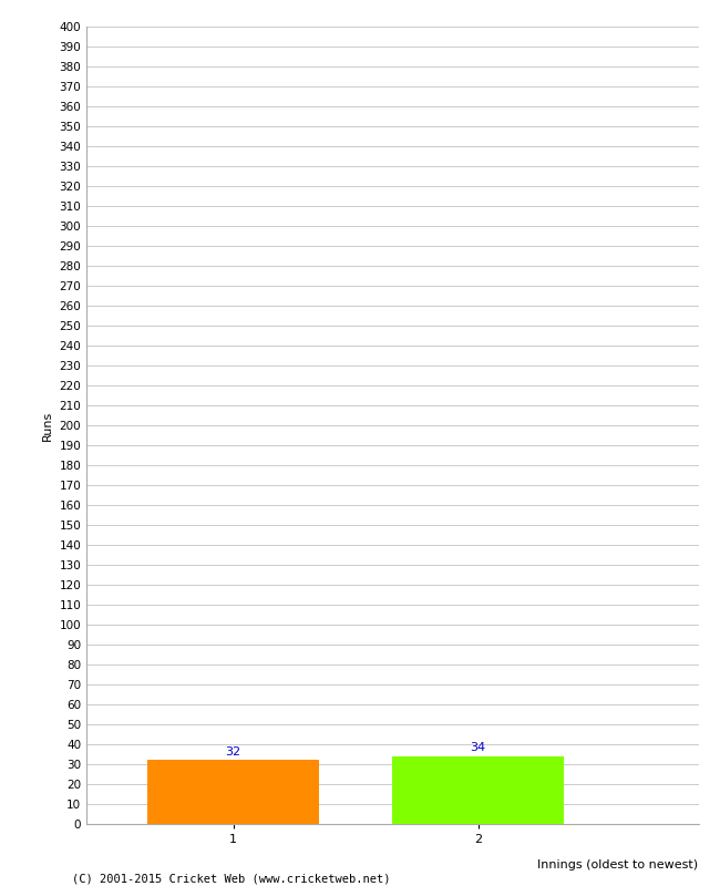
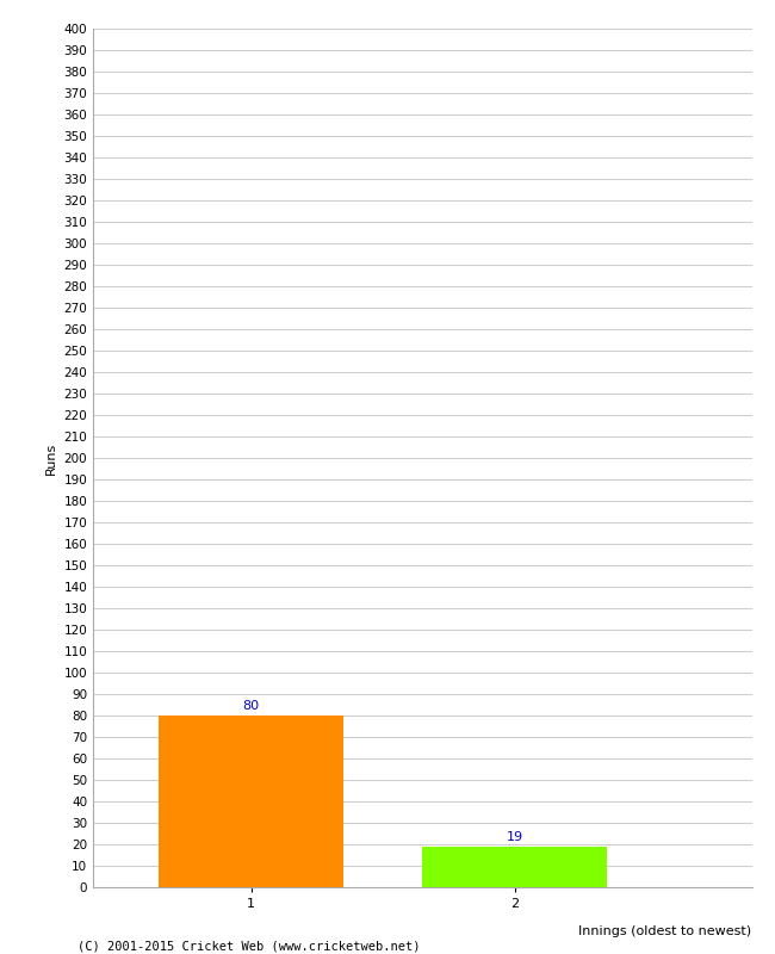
1: 32 -> 80
2: 34 -> 19
